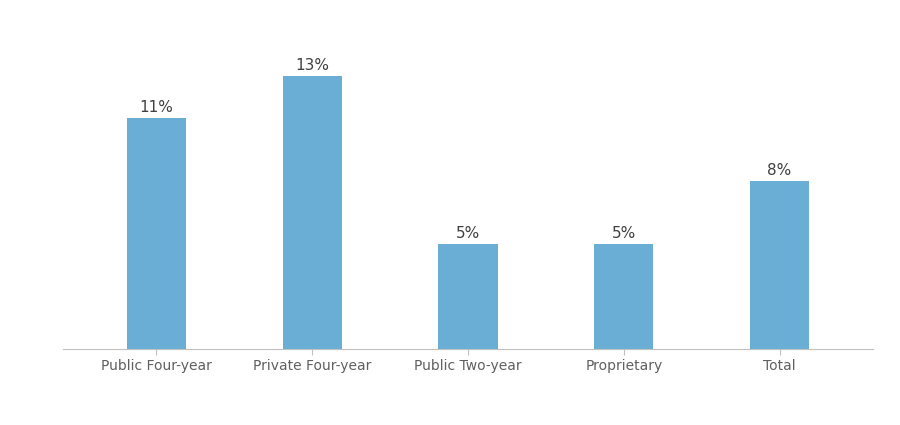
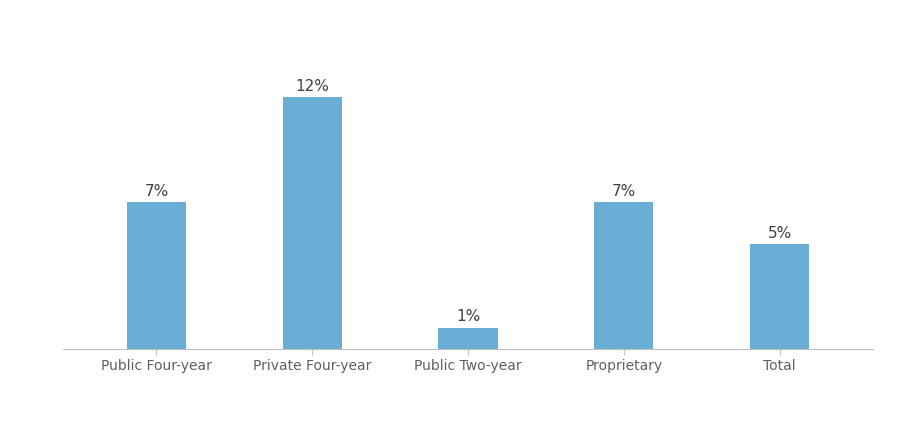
Public Four-year: 11% -> 7%
Private Four-year: 13% -> 12%
Public Two-year: 5% -> 1%
Proprietary: 5% -> 7%
Total: 8% -> 5%
